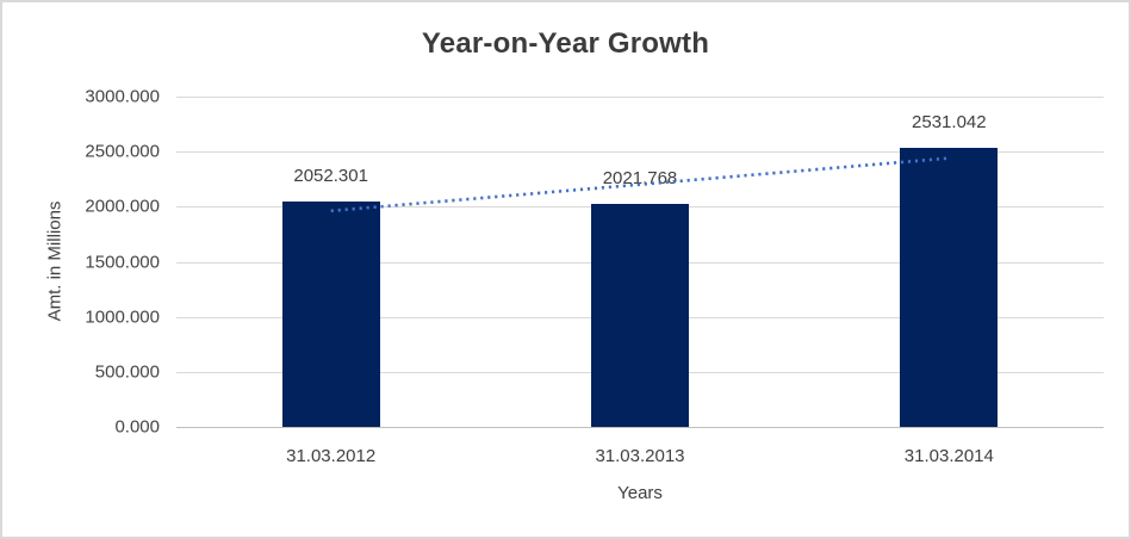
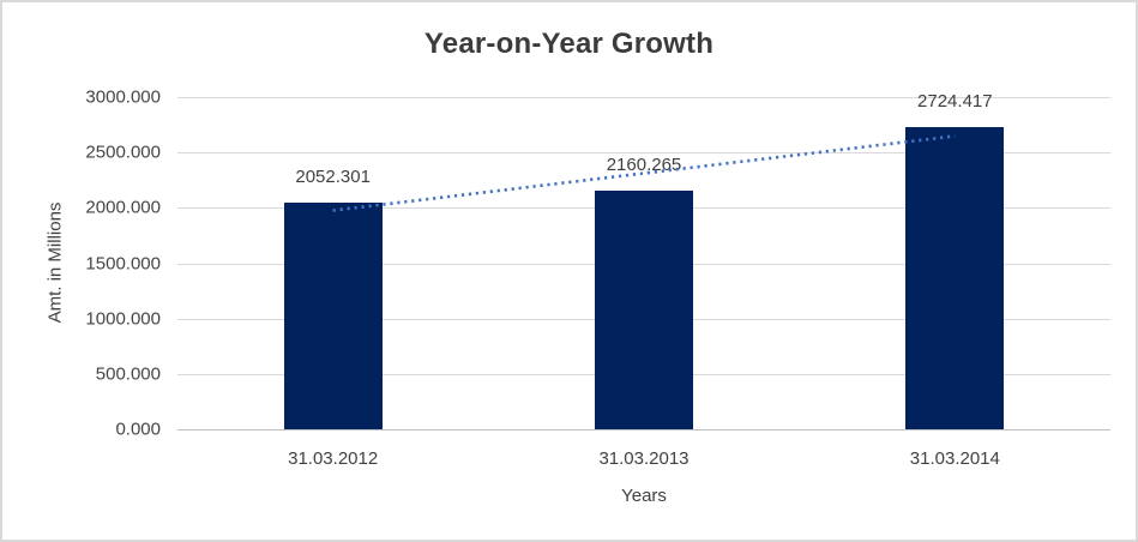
31.03.2013: 2021.768 -> 2160.265
31.03.2014: 2531.042 -> 2724.417
